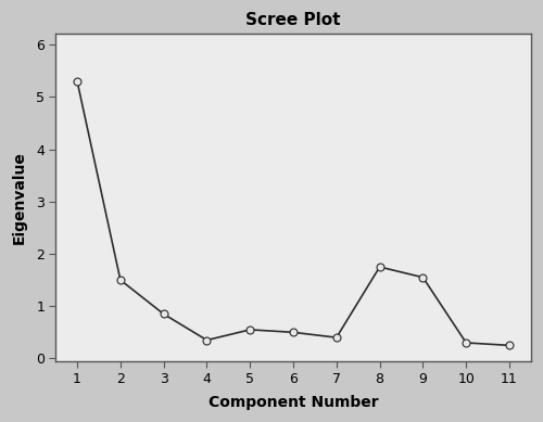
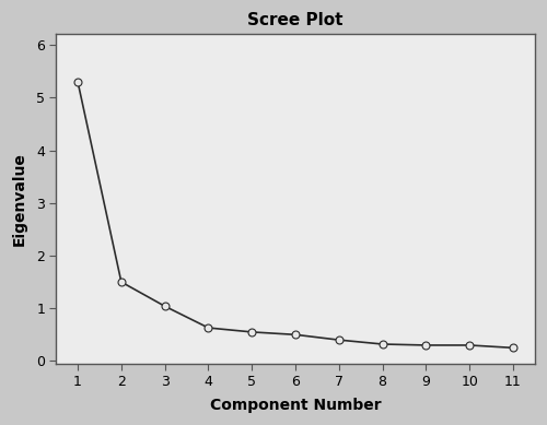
3: 0.85 -> 1.04
4: 0.35 -> 0.63
8: 1.75 -> 0.32
9: 1.55 -> 0.30
